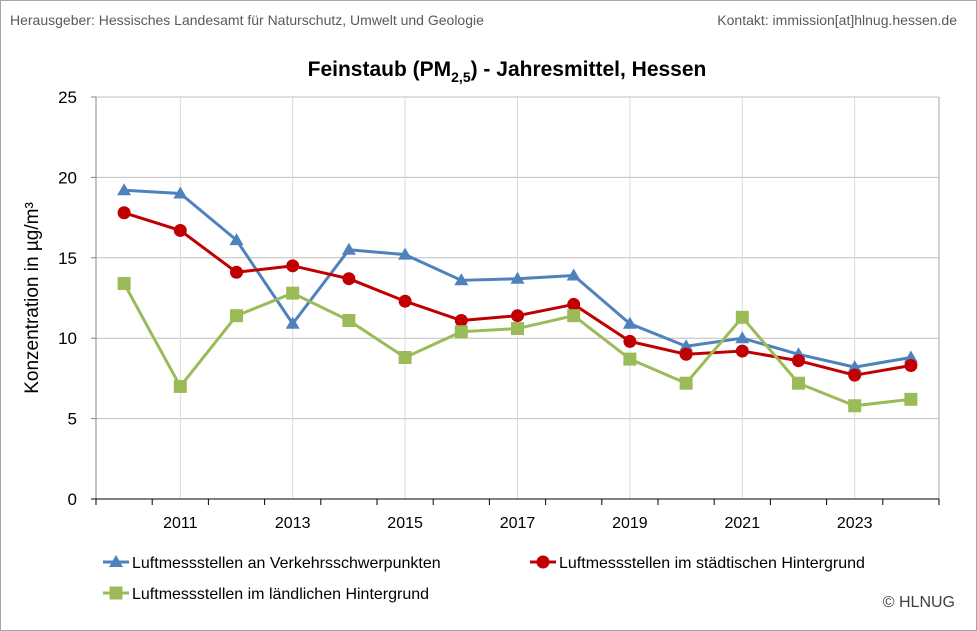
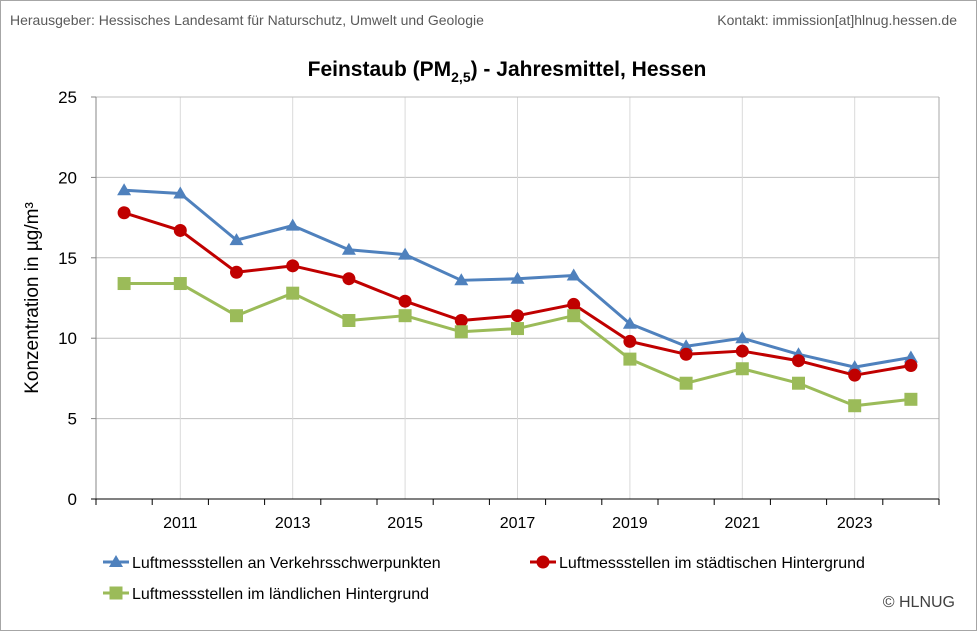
Luftmessstellen im ländlichen Hintergrund/2011: 7.0 -> 13.4
Luftmessstellen an Verkehrsschwerpunkten/2013: 10.9 -> 17.0
Luftmessstellen im ländlichen Hintergrund/2015: 8.8 -> 11.4
Luftmessstellen im ländlichen Hintergrund/2021: 11.3 -> 8.1
